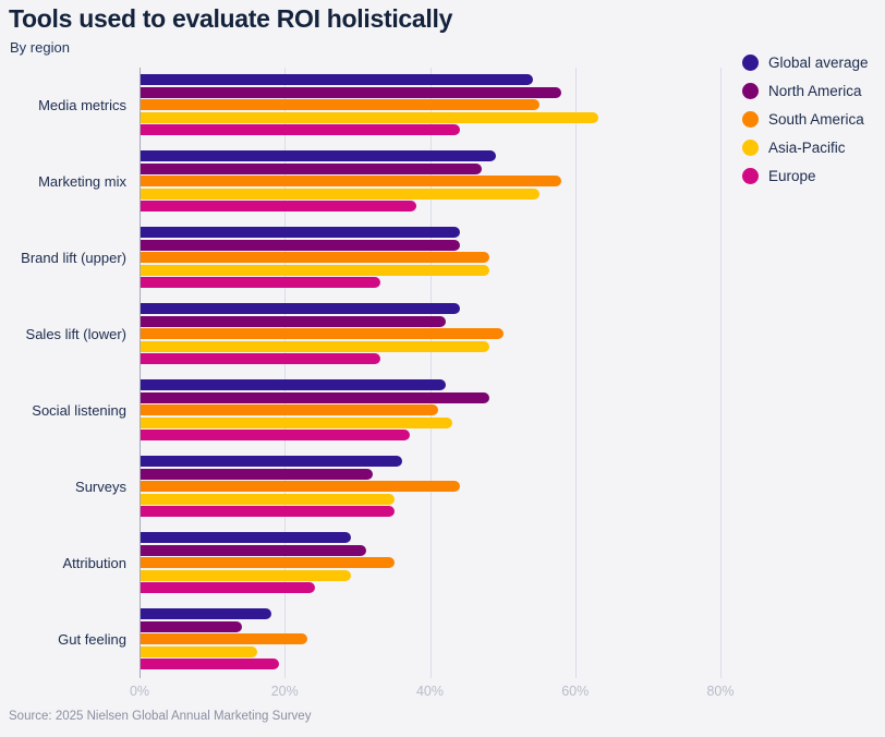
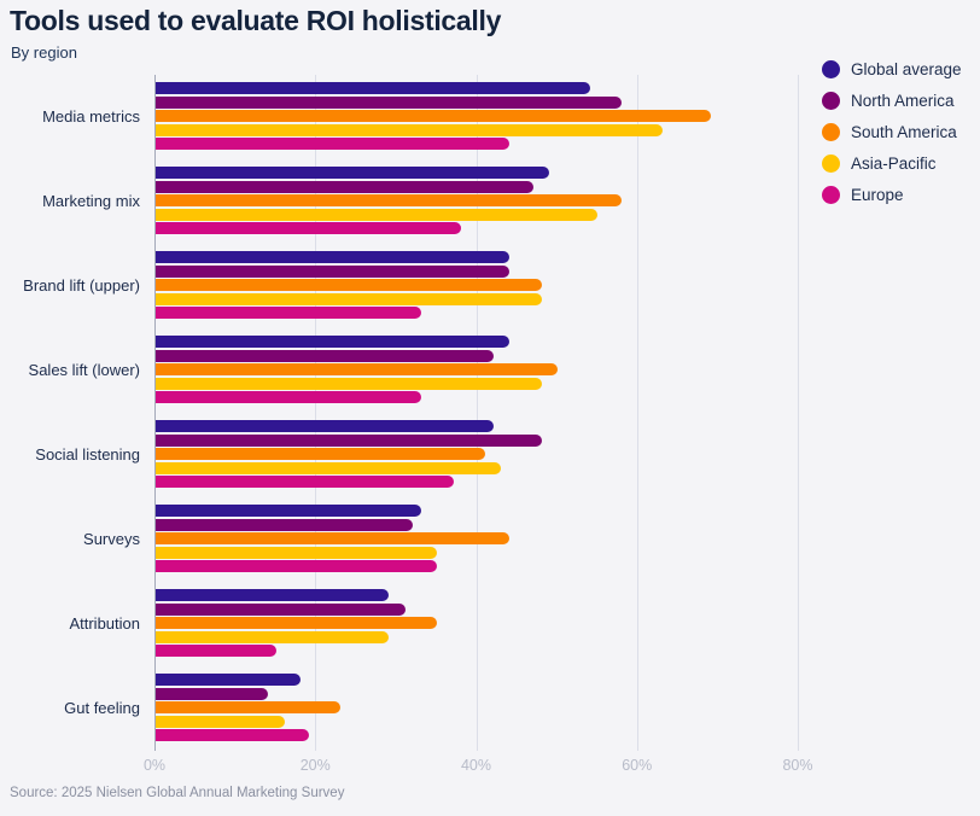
South America/Media metrics: 55% -> 69%
Global average/Surveys: 36% -> 33%
Europe/Attribution: 24% -> 15%
